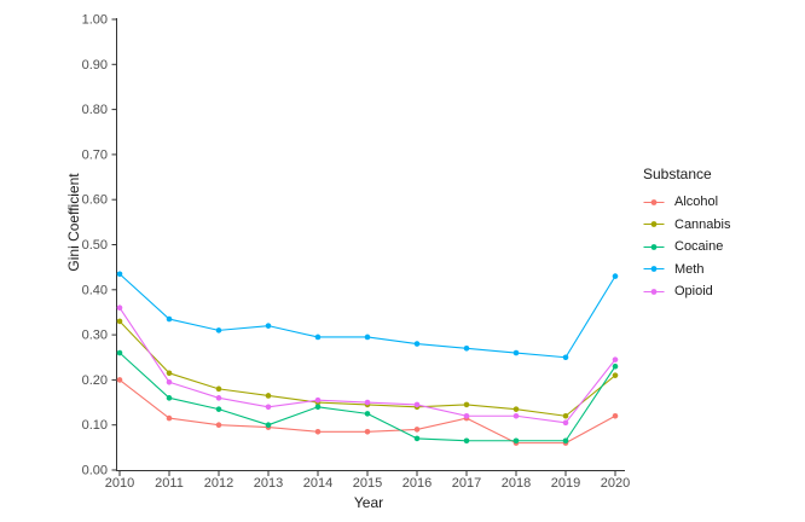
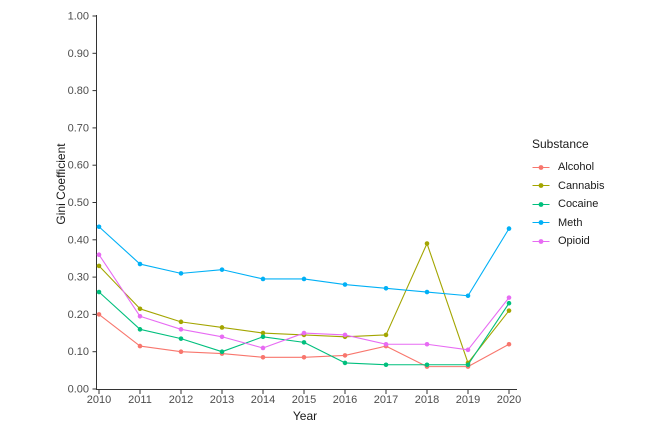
Opioid/2014: 0.15 -> 0.11
Cannabis/2018: 0.14 -> 0.39
Cannabis/2019: 0.12 -> 0.07
